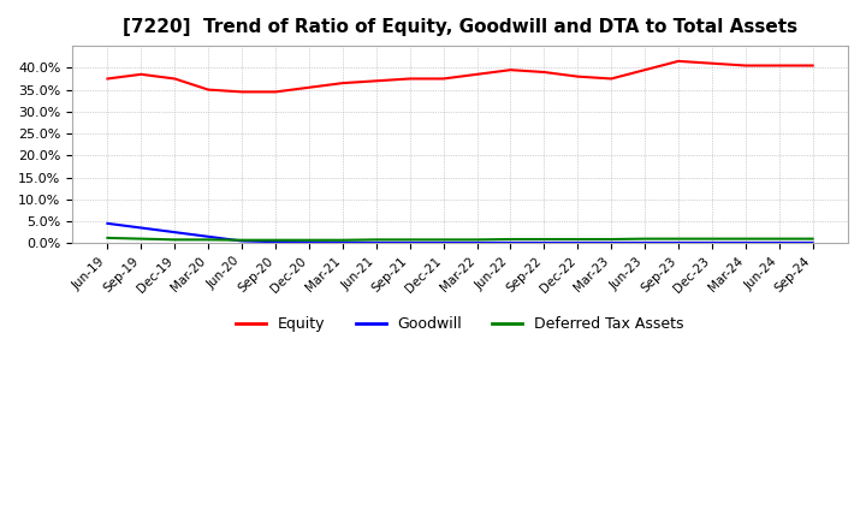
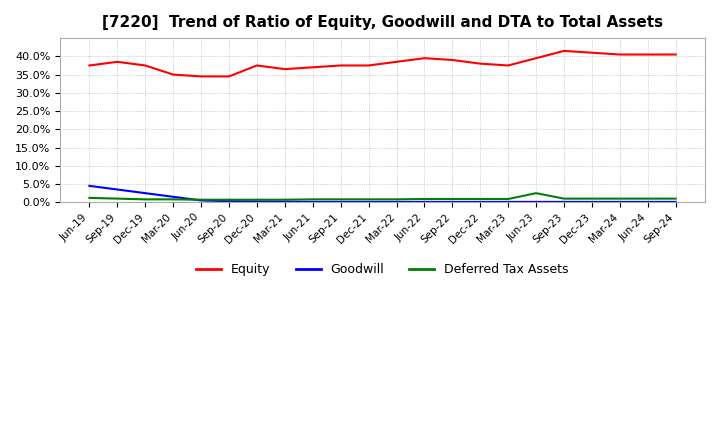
Equity/Dec-20: 35.5% -> 37.5%
Deferred Tax Assets/Jun-23: 1.0% -> 2.5%
